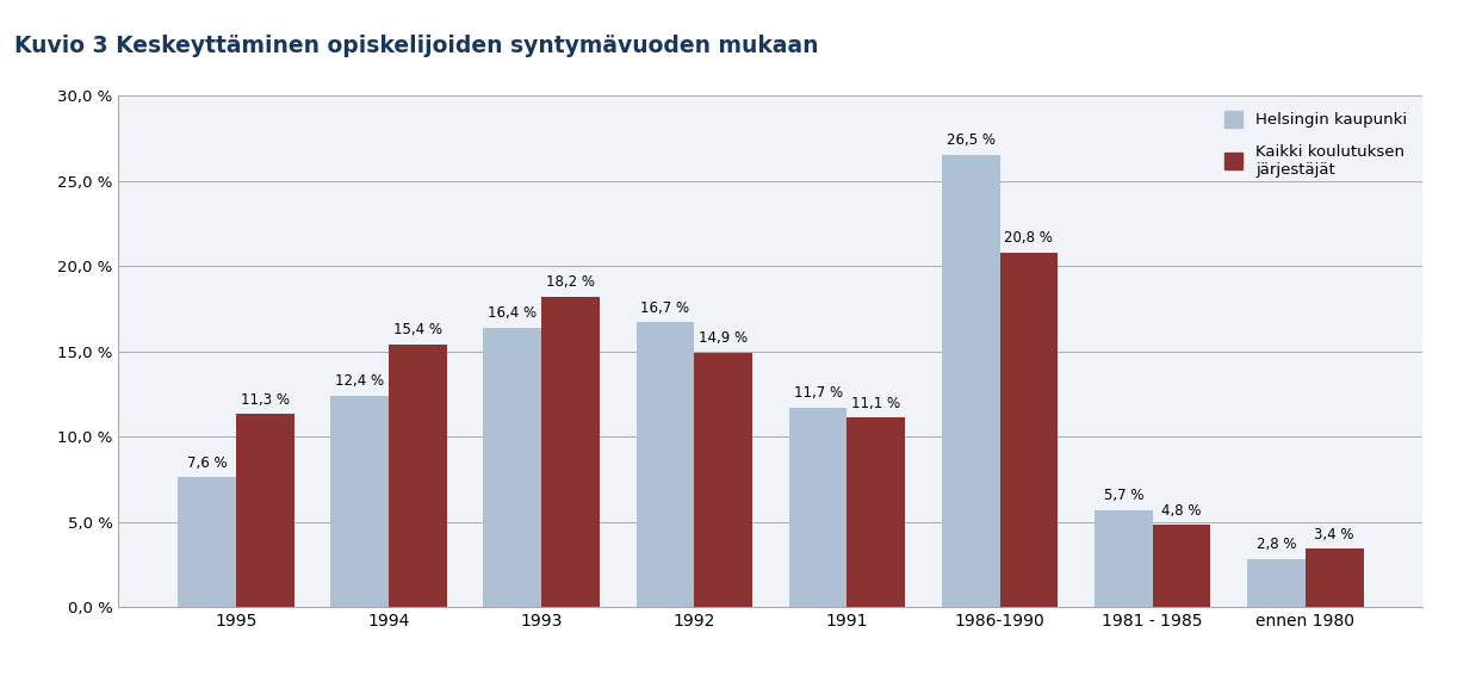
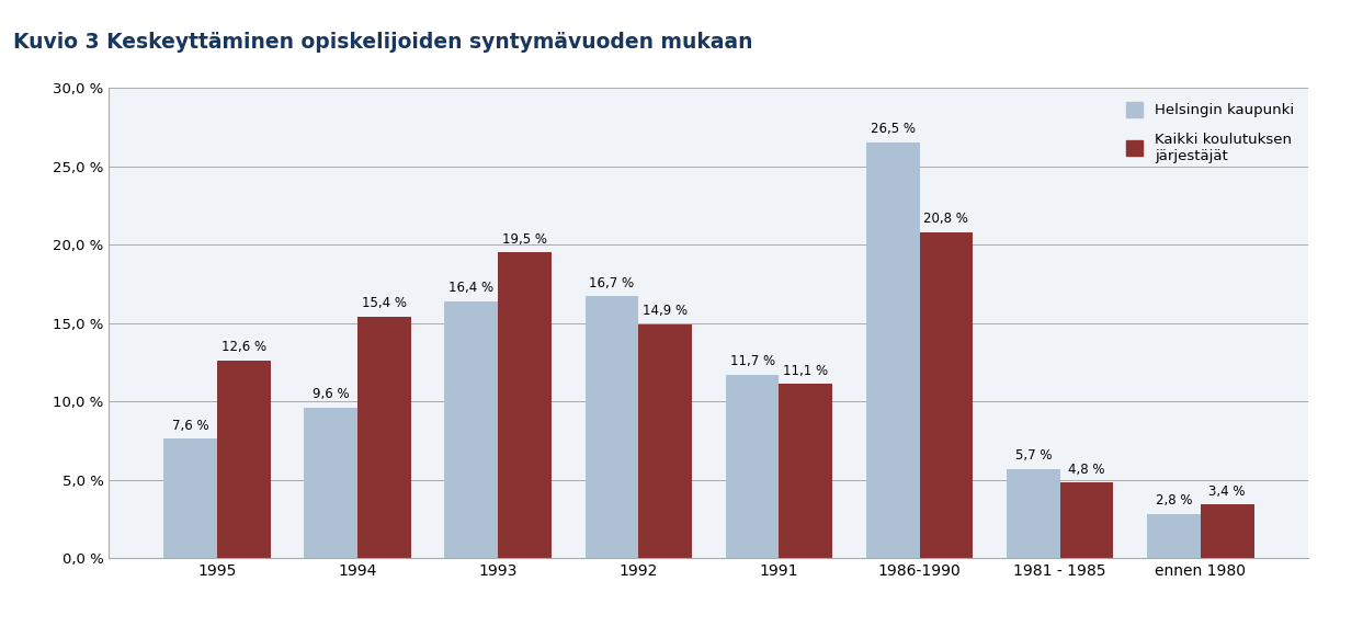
Kaikki koulutuksen järjestäjät/1995: 11,3 -> 12,6
Helsingin kaupunki/1994: 12,4 -> 9,6
Kaikki koulutuksen järjestäjät/1993: 18,2 -> 19,5
